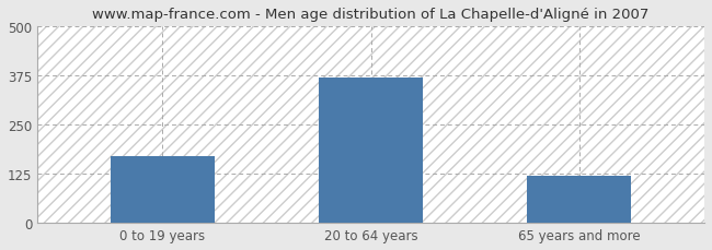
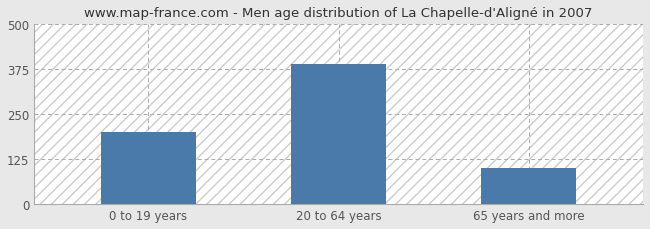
0 to 19 years: 170 -> 200
20 to 64 years: 370 -> 390
65 years and more: 120 -> 100
